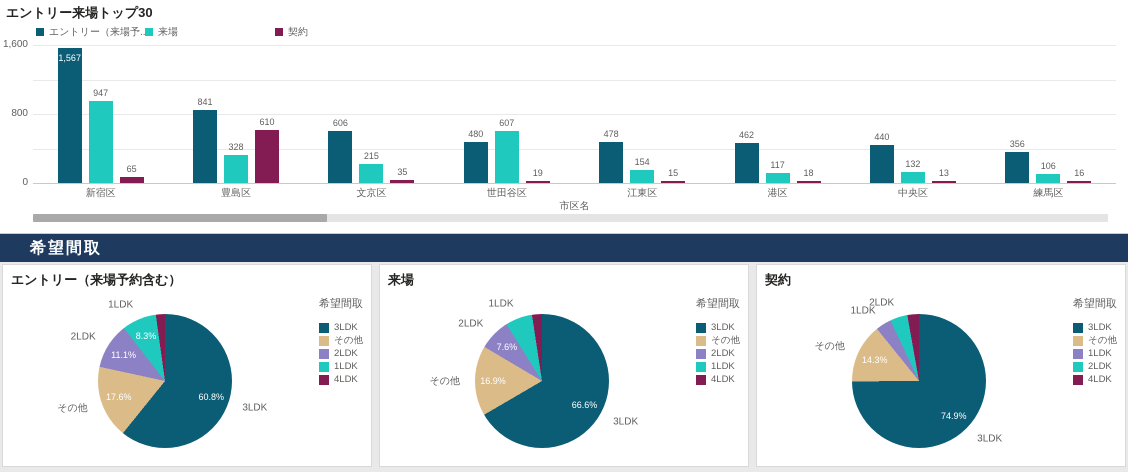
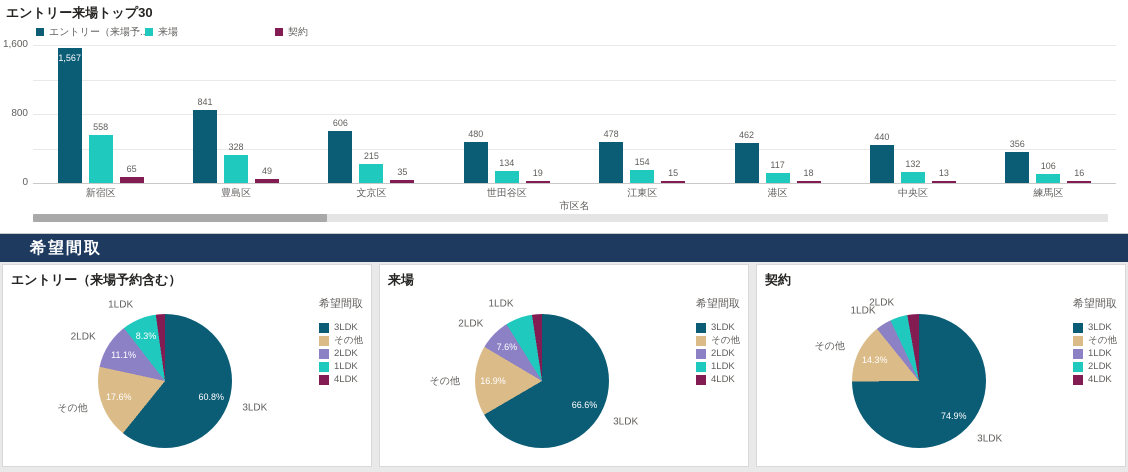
エントリー来場トップ30/来場/新宿区: 947 -> 558
エントリー来場トップ30/契約/豊島区: 610 -> 49
エントリー来場トップ30/来場/世田谷区: 607 -> 134
